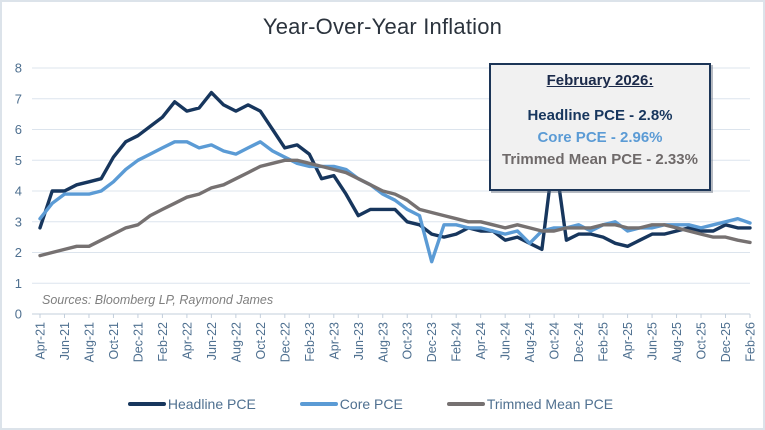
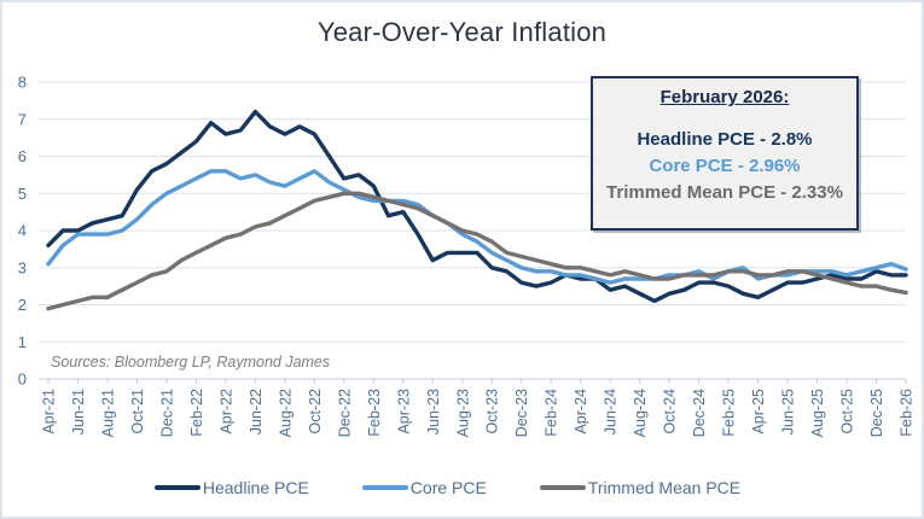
Headline PCE/Apr-21: 2.8 -> 3.6
Core PCE/Dec-23: 1.7 -> 3.0
Core PCE/Aug-24: 2.3 -> 2.7
Headline PCE/Oct-24: 5.3 -> 2.3
